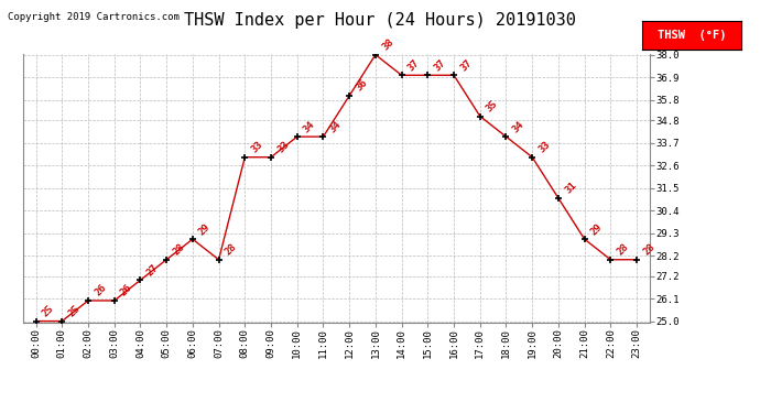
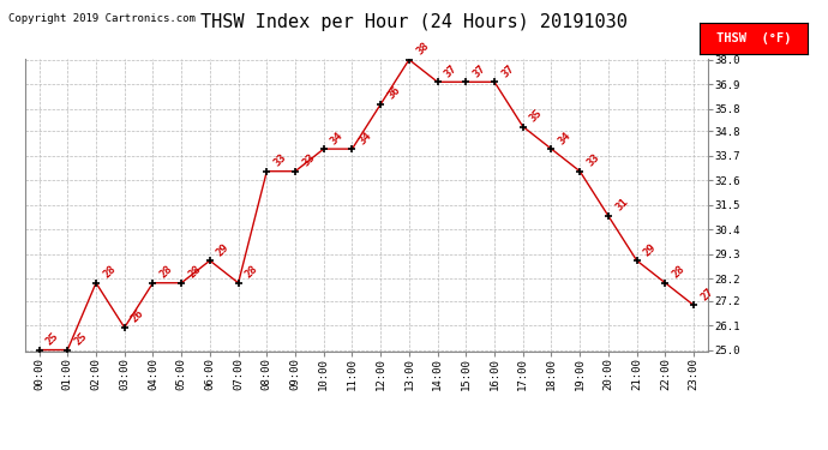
02:00: 26 -> 28
04:00: 27 -> 28
23:00: 28 -> 27
